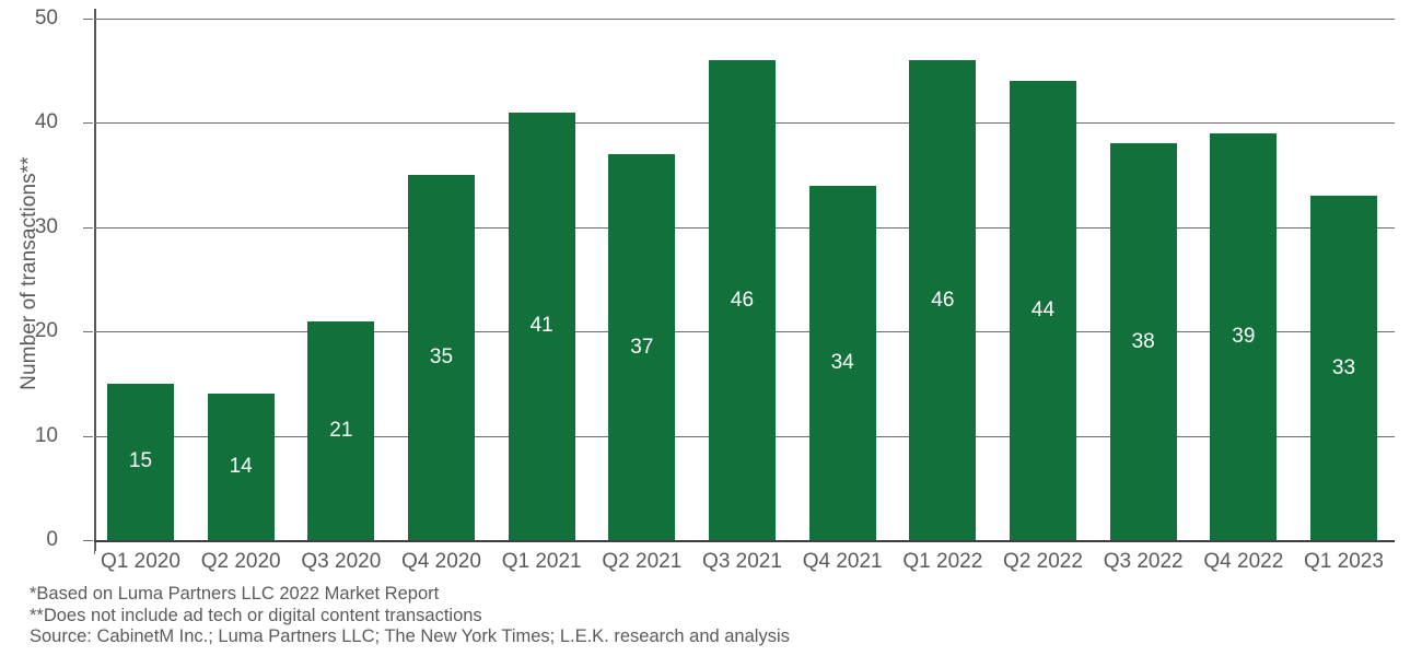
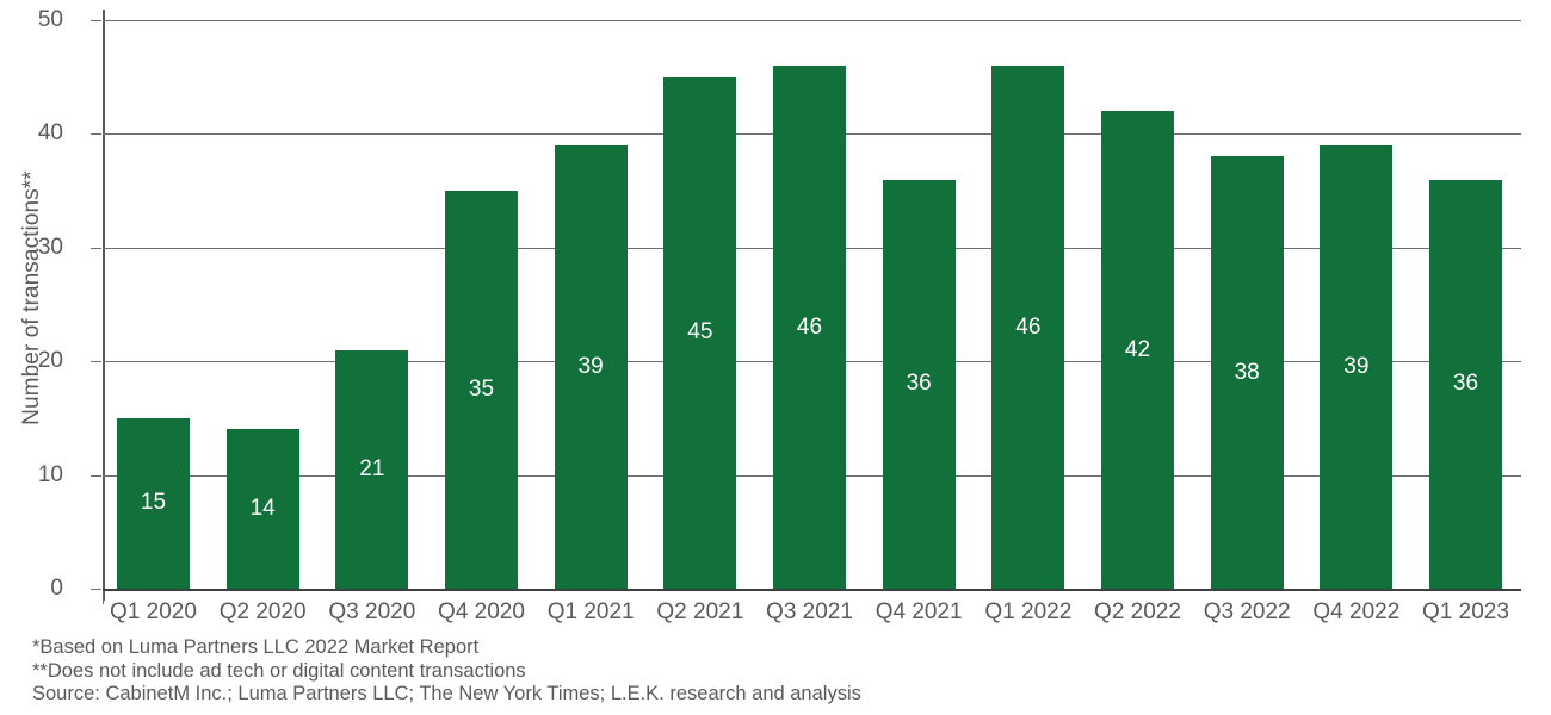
Q1 2021: 41 -> 39
Q2 2021: 37 -> 45
Q4 2021: 34 -> 36
Q2 2022: 44 -> 42
Q1 2023: 33 -> 36
